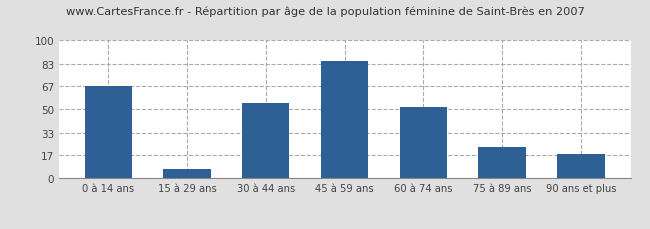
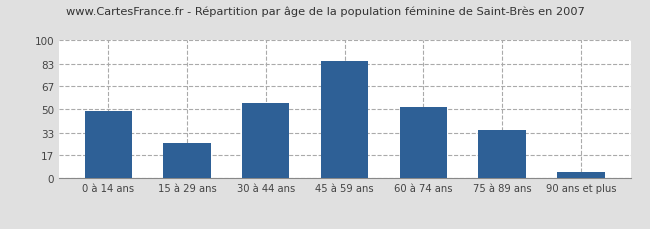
0 à 14 ans: 67 -> 49
15 à 29 ans: 7 -> 26
75 à 89 ans: 23 -> 35
90 ans et plus: 18 -> 5
